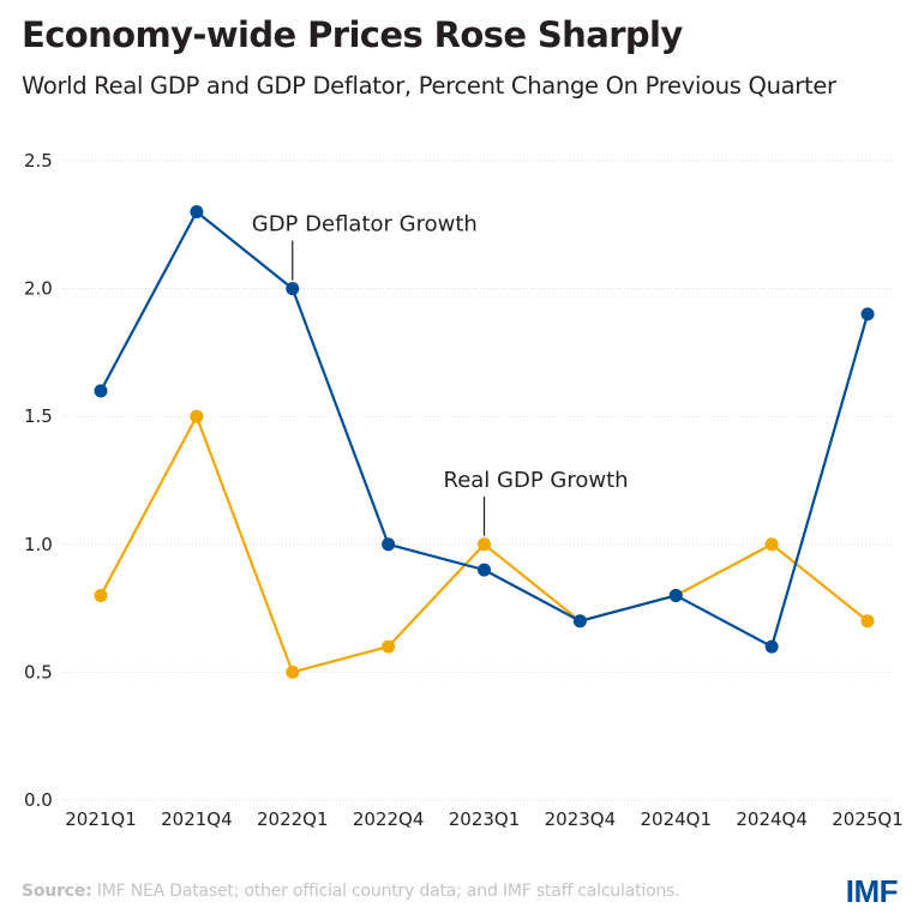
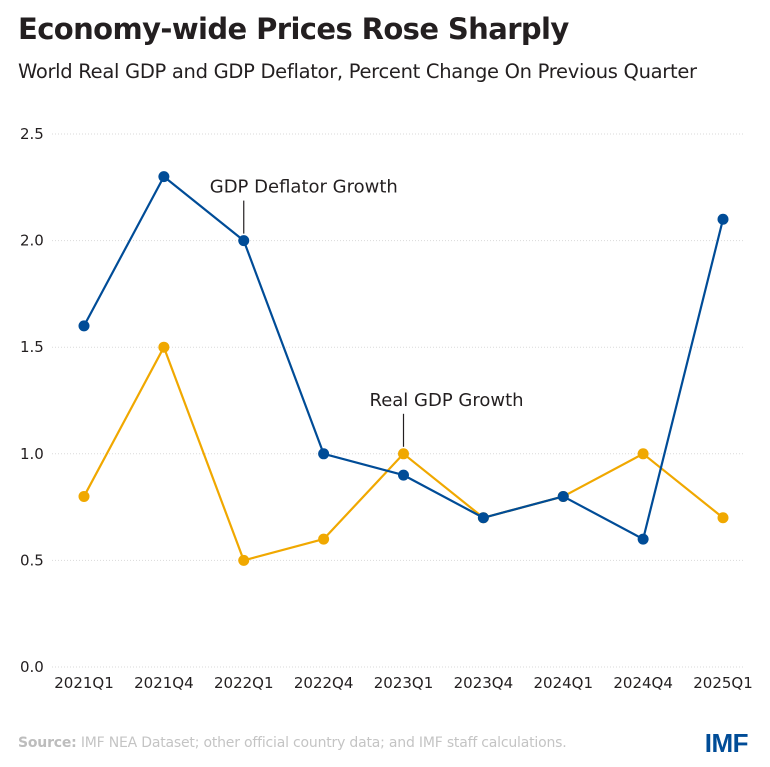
GDP Deflator Growth/2025Q1: 1.9 -> 2.1
